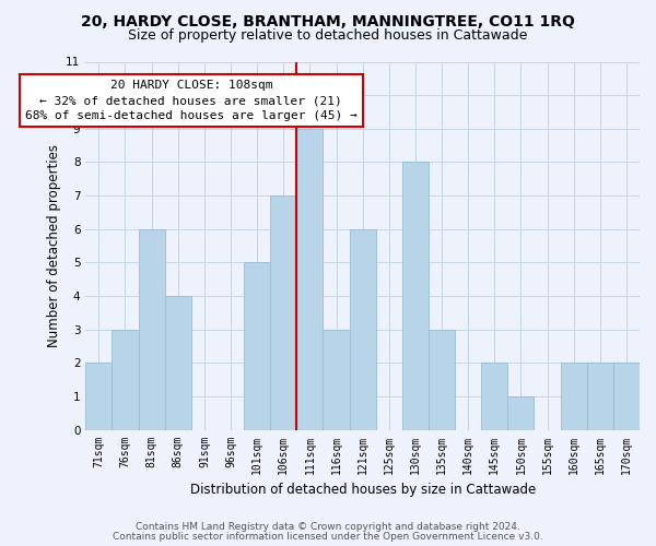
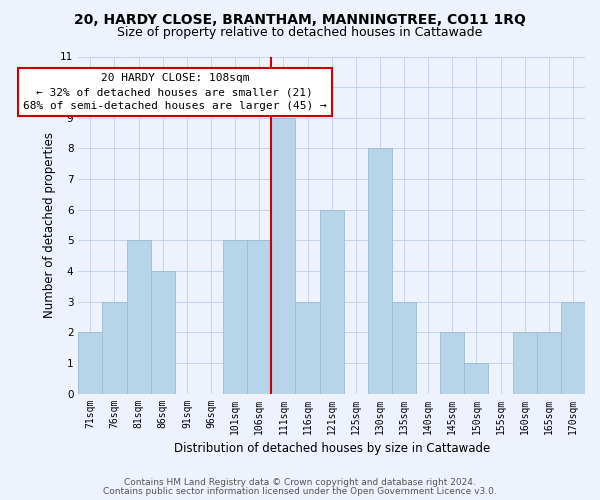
81sqm: 6 -> 5
106sqm: 7 -> 5
170sqm: 2 -> 3
